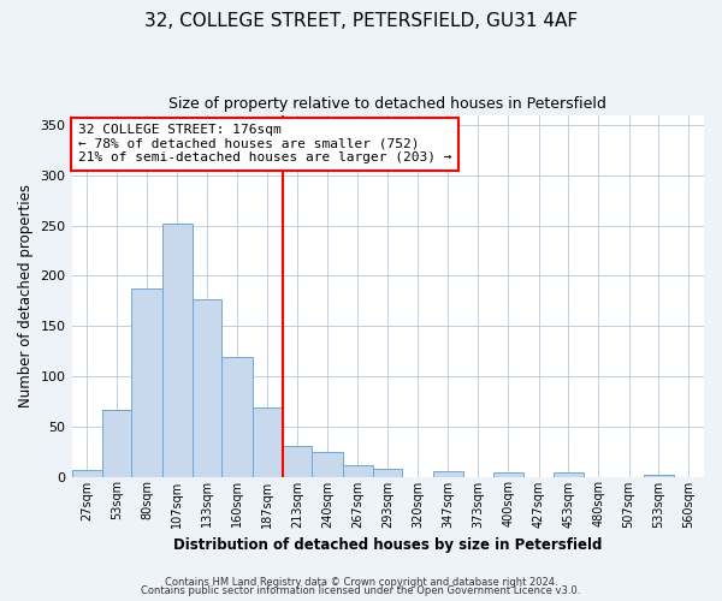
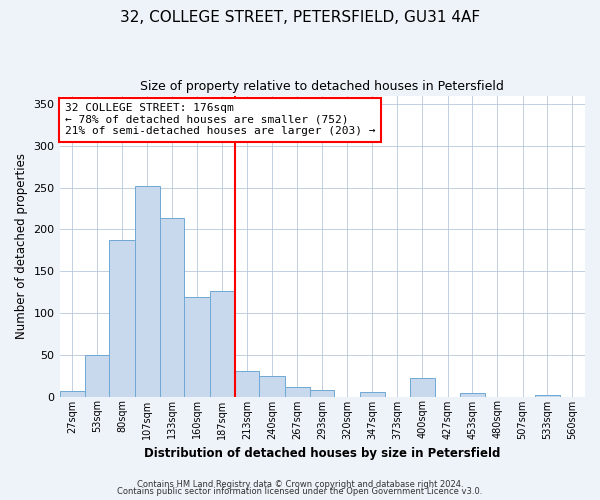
53sqm: 66 -> 50
133sqm: 176 -> 214
187sqm: 69 -> 126
400sqm: 4 -> 22
